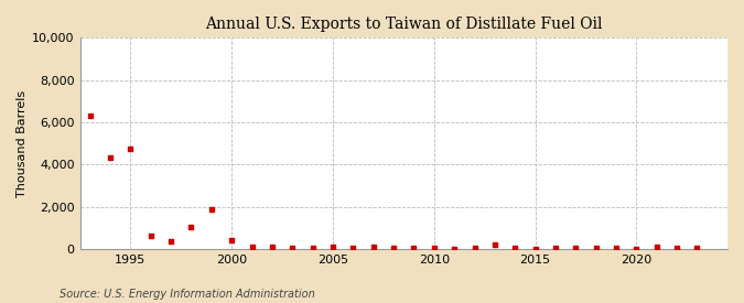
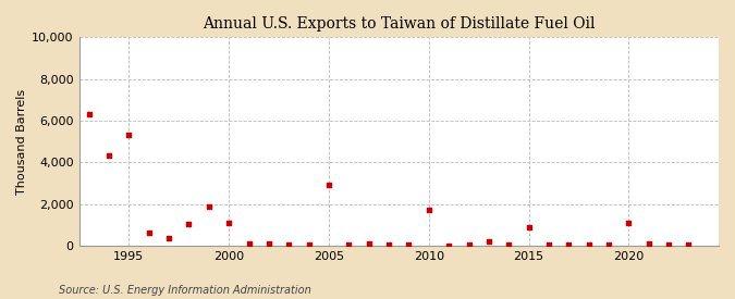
1995: 4,800 -> 5,300
2000: 400 -> 1,100
2005: 100 -> 2,900
2010: 0 -> 1,700
2015: 0 -> 900
2020: 0 -> 1,100
